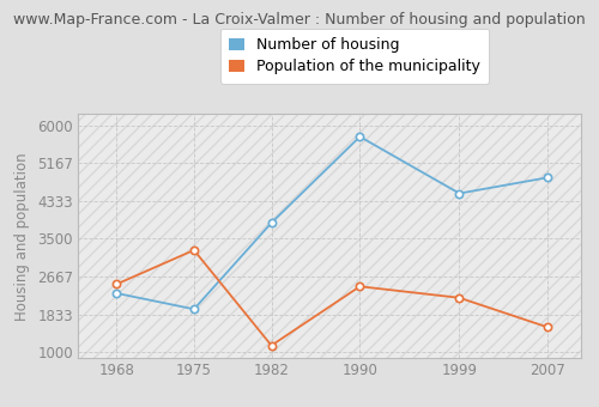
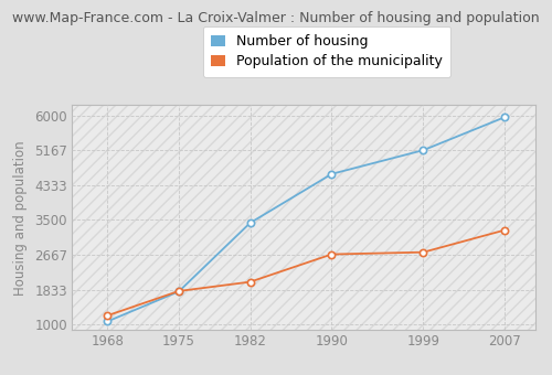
Number of housing/1968: 2300 -> 1080
Population of the municipality/1968: 2500 -> 1220
Number of housing/1975: 1950 -> 1790
Population of the municipality/1975: 3250 -> 1800
Number of housing/1982: 3850 -> 3430
Population of the municipality/1982: 1150 -> 2020
Number of housing/1990: 5750 -> 4600
Population of the municipality/1990: 2450 -> 2680
Number of housing/1999: 4500 -> 5170
Population of the municipality/1999: 2200 -> 2730
Number of housing/2007: 4850 -> 5960
Population of the municipality/2007: 1550 -> 3260
